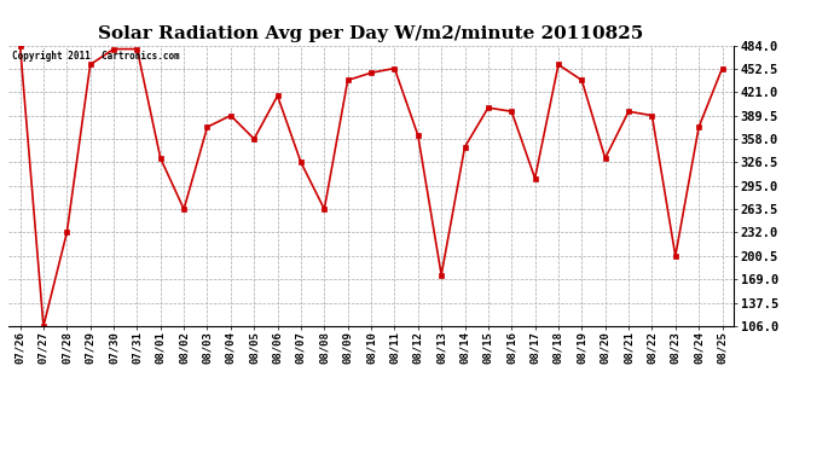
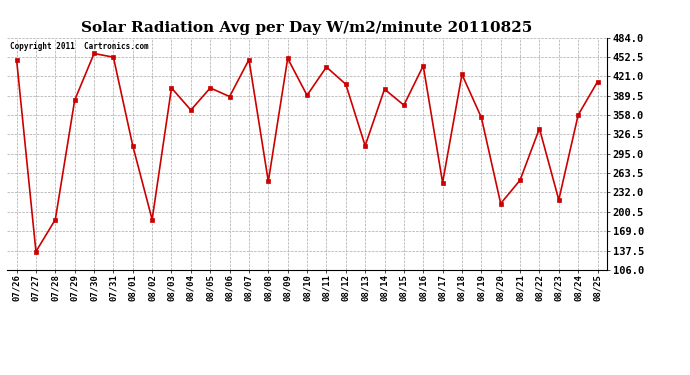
07/26: 484 -> 448
07/27: 106 -> 136
07/28: 232 -> 188
07/29: 458 -> 382
07/30: 479 -> 458
07/31: 479 -> 452
08/01: 332 -> 308
08/02: 264 -> 188
08/03: 374 -> 402
08/04: 390 -> 366
08/05: 358 -> 402
08/06: 416 -> 388
08/07: 326 -> 448
08/08: 264 -> 250
08/09: 437 -> 450
08/10: 447 -> 390
08/11: 453 -> 436
08/12: 363 -> 408
08/13: 175 -> 308
08/14: 347 -> 400
08/15: 400 -> 374
08/16: 395 -> 438
08/17: 305 -> 248
08/18: 458 -> 424
08/19: 437 -> 354
08/20: 332 -> 214
08/21: 395 -> 252
08/22: 390 -> 336
08/23: 200 -> 220
08/24: 374 -> 358
08/25: 453 -> 412
